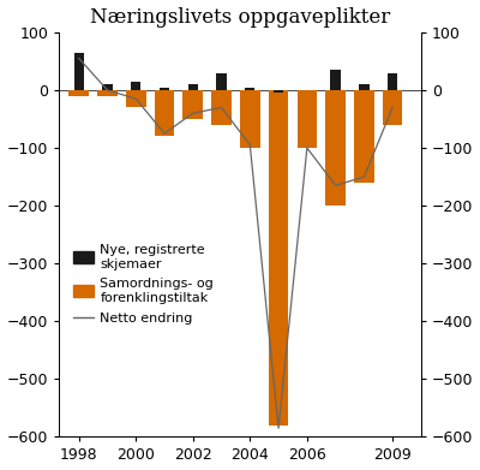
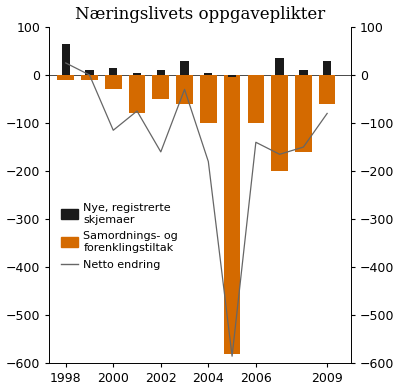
Netto endring/1998: 55 -> 25
Netto endring/2000: -15 -> -115
Netto endring/2002: -40 -> -160
Netto endring/2004: -95 -> -180
Netto endring/2006: -100 -> -140
Netto endring/2009: -30 -> -80
